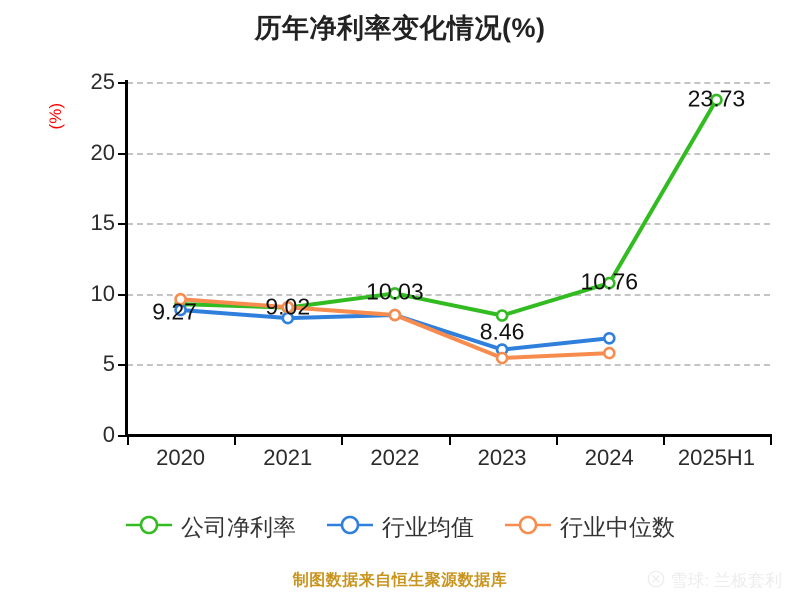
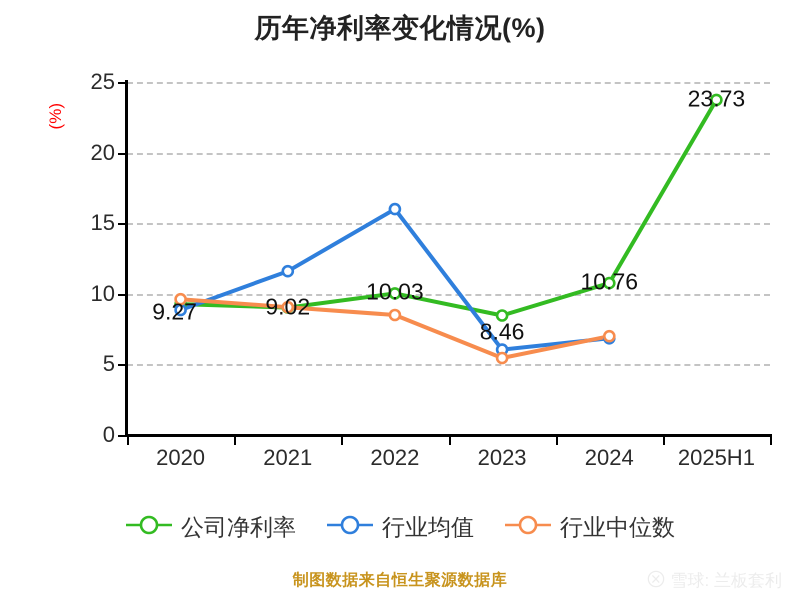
行业均值/2021: 8.3 -> 11.6
行业均值/2022: 8.5 -> 16.0
行业中位数/2024: 5.8 -> 7.0
